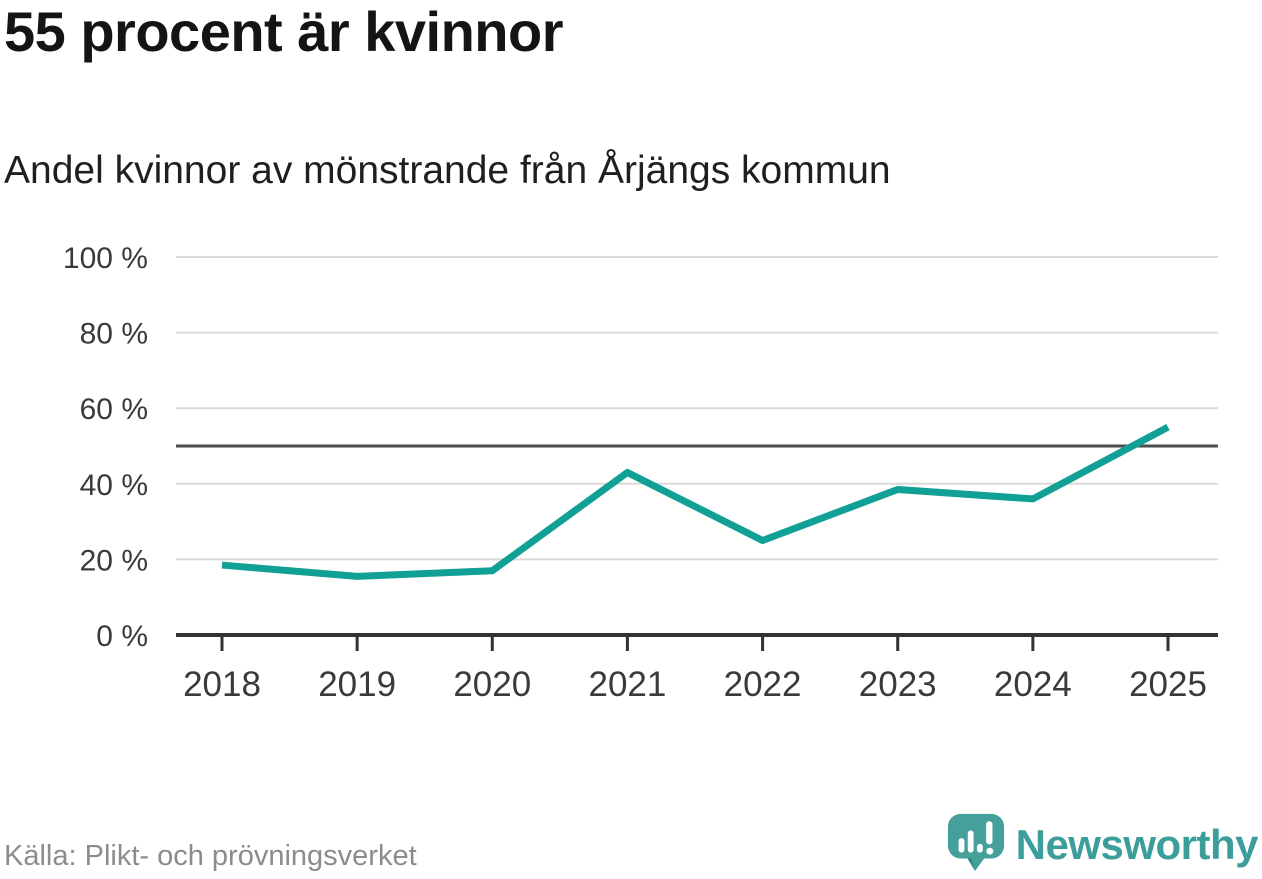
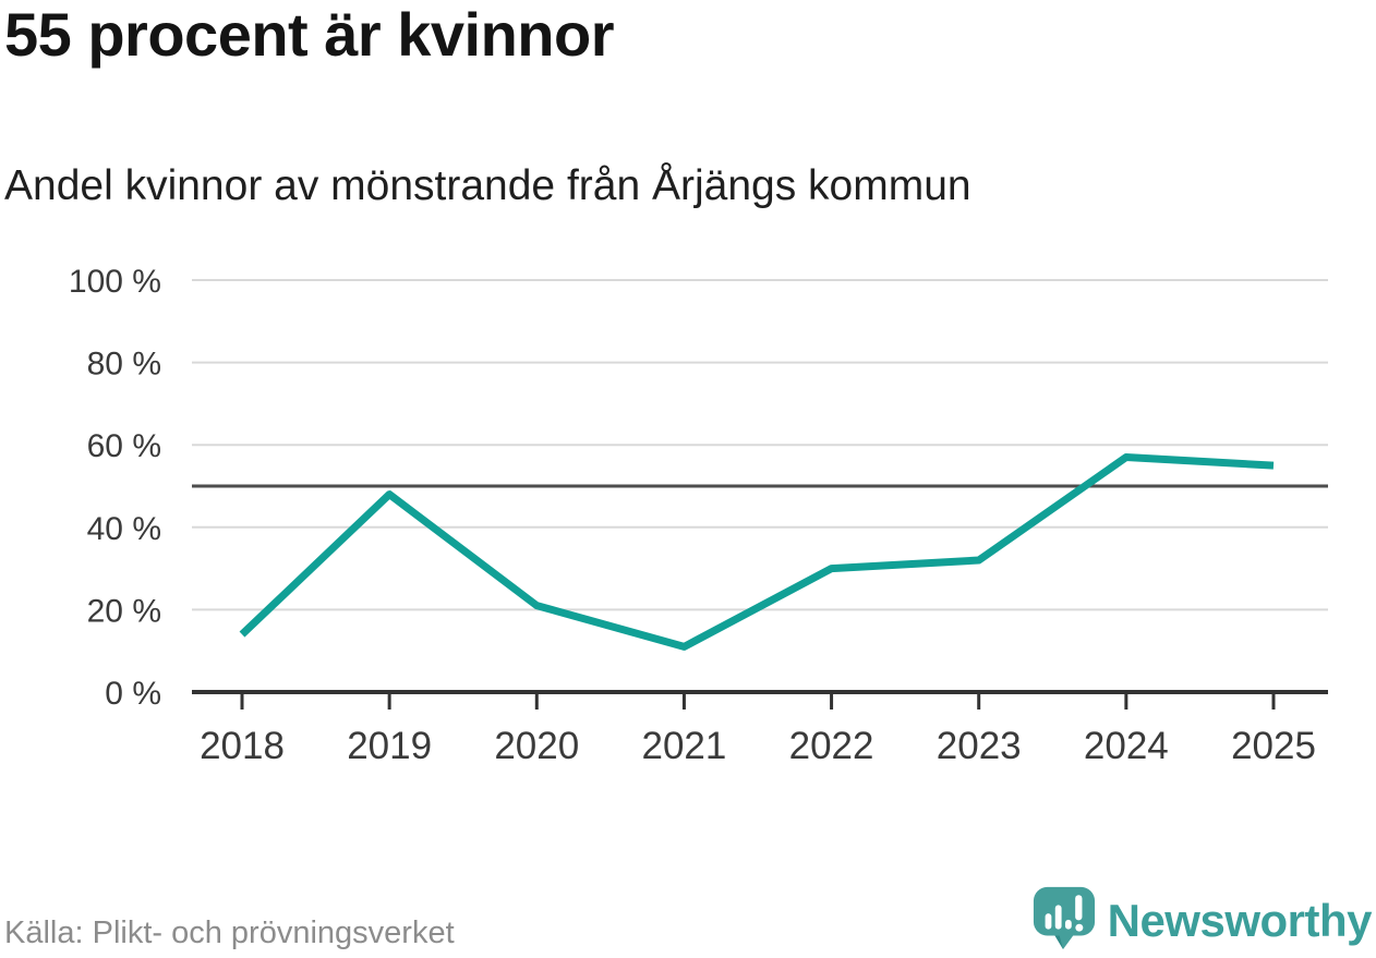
2018: 18% -> 14%
2019: 16% -> 48%
2020: 17% -> 21%
2021: 43% -> 11%
2022: 25% -> 30%
2023: 38% -> 32%
2024: 36% -> 57%
